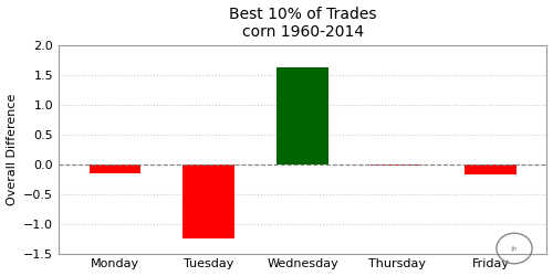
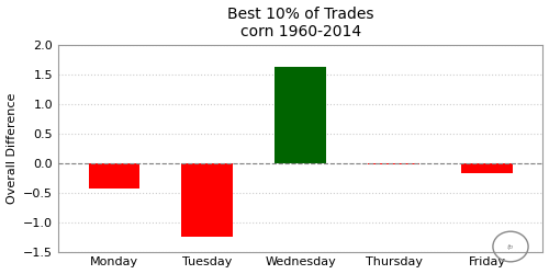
Monday: -0.15 -> -0.44
